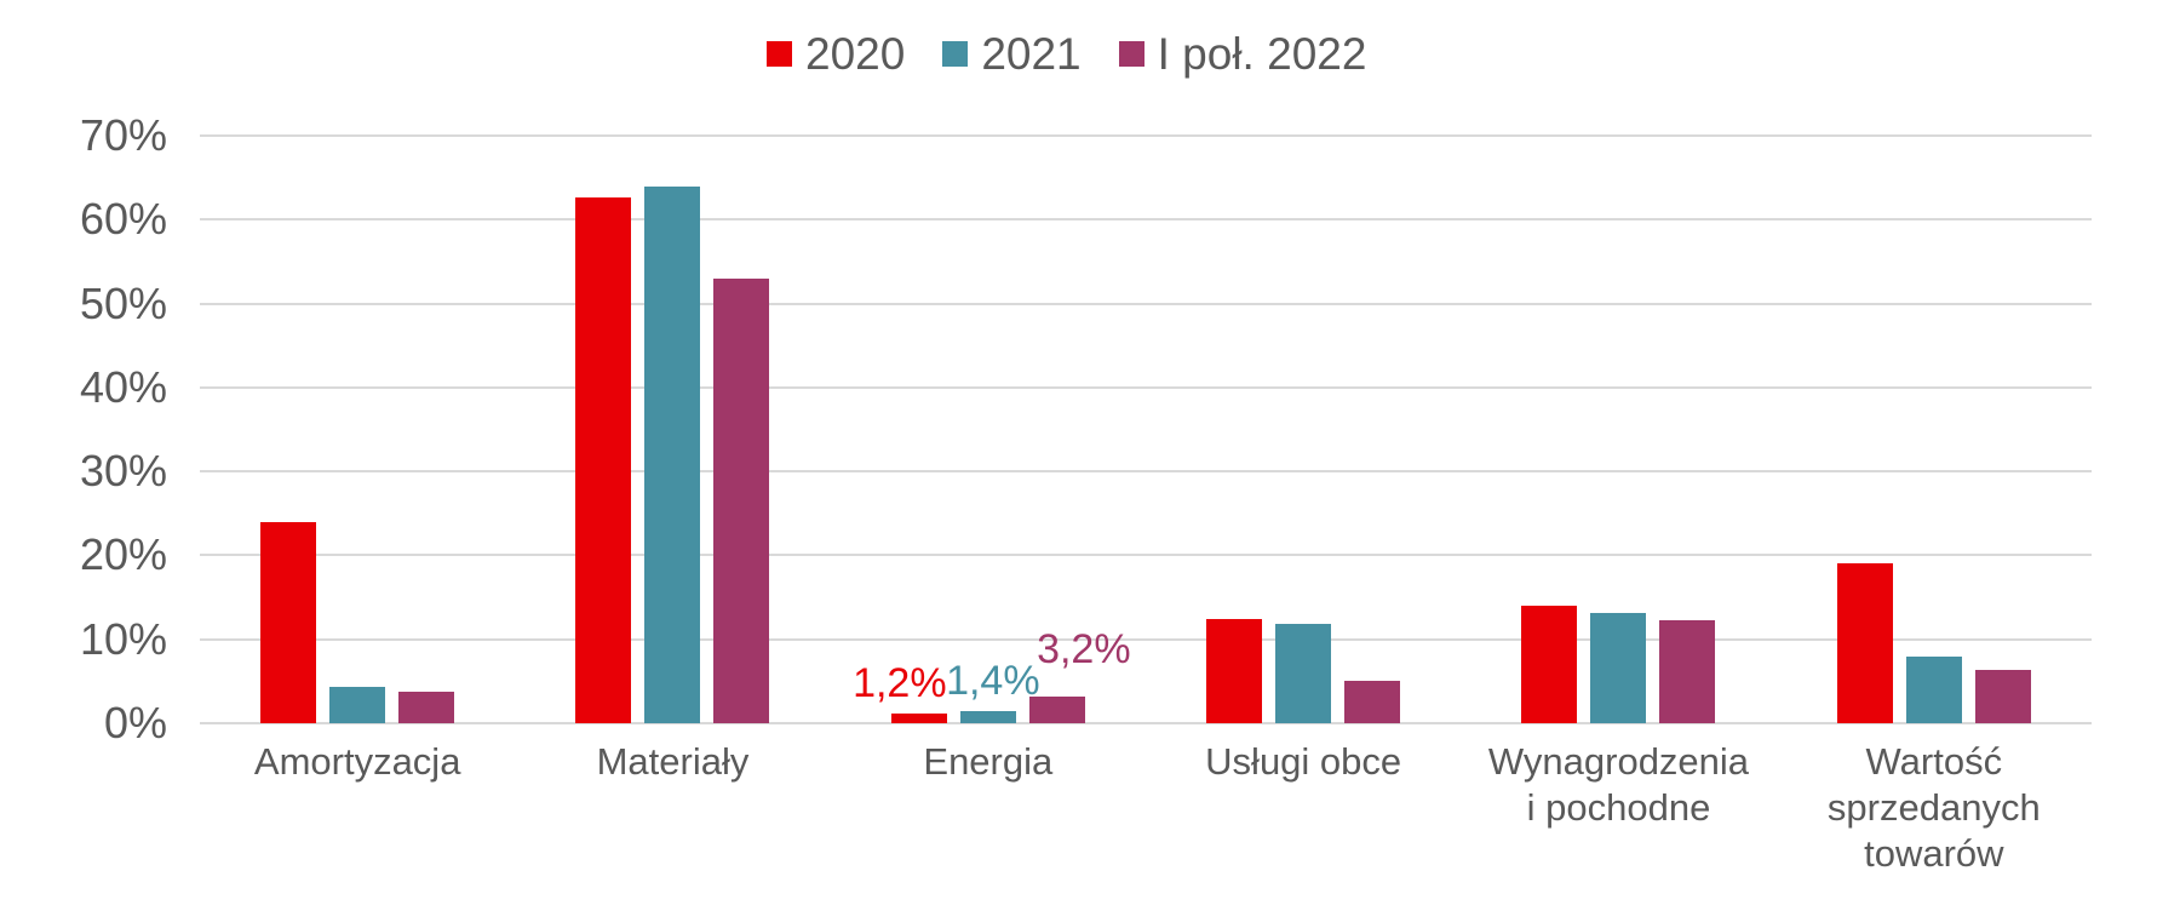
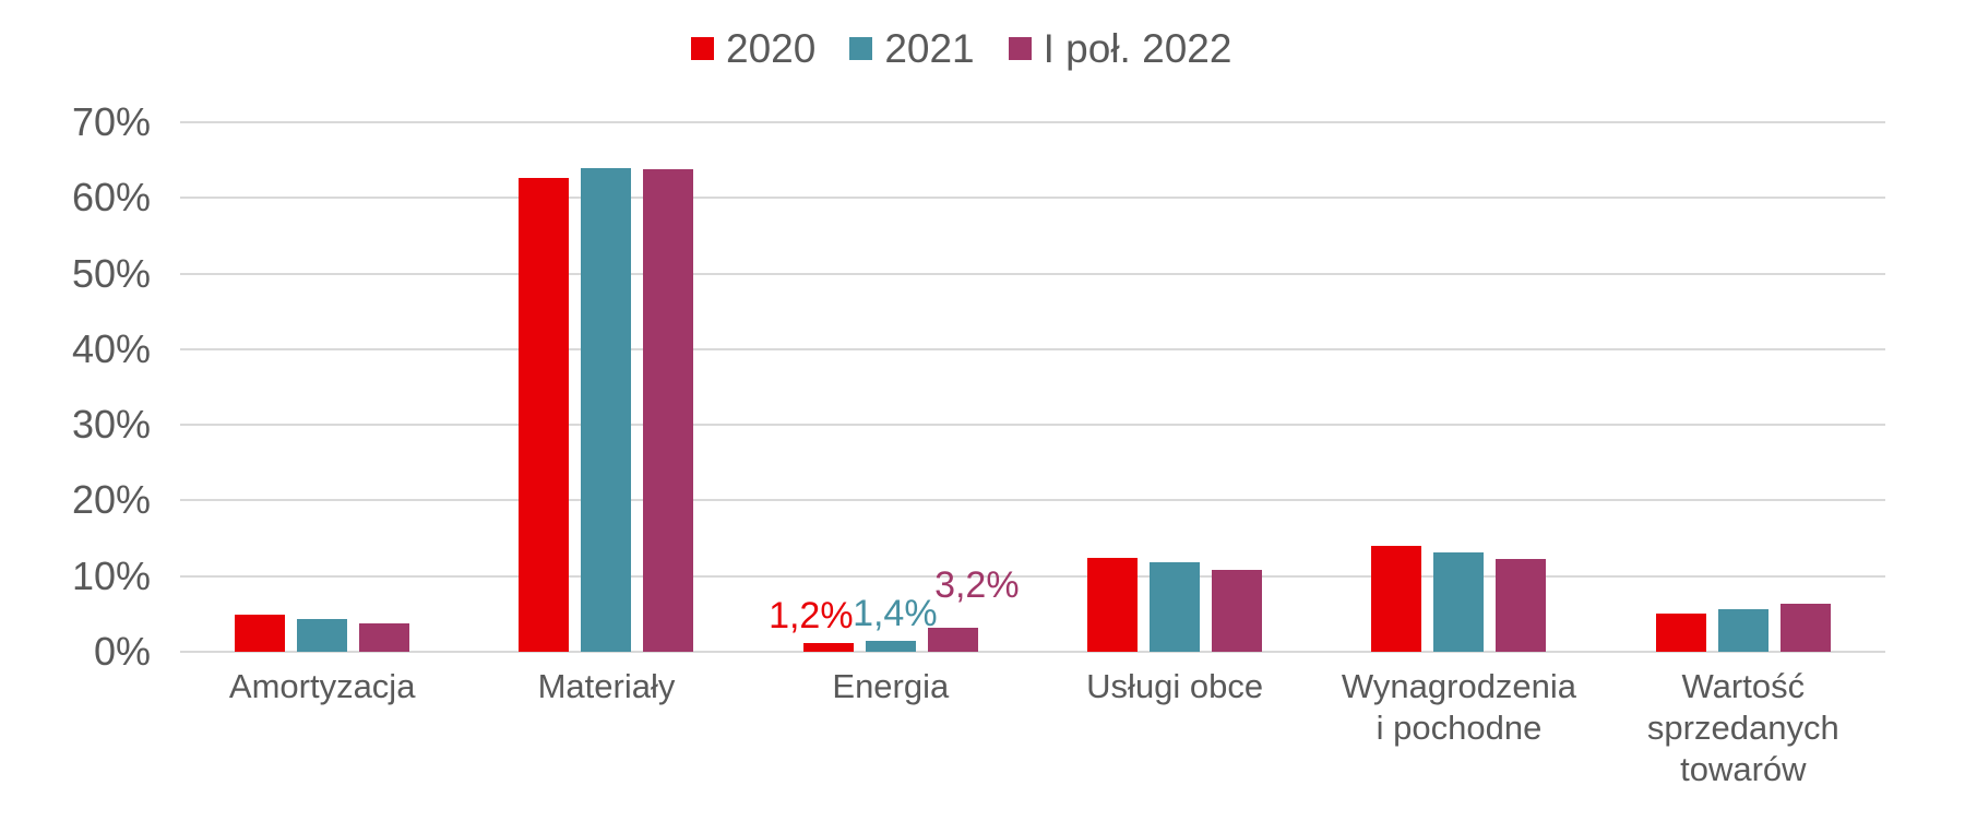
2020/Amortyzacja: 24% -> 5%
I poł. 2022/Materiały: 53% -> 64%
I poł. 2022/Usługi obce: 5% -> 11%
2020/Wartość sprzedanych towarów: 19% -> 5%
2021/Wartość sprzedanych towarów: 8% -> 6%
